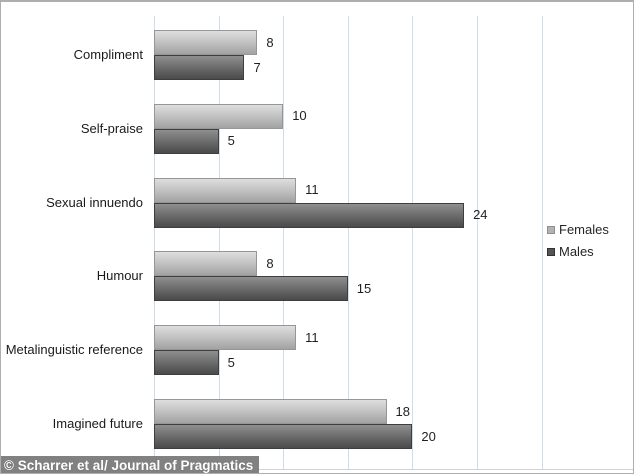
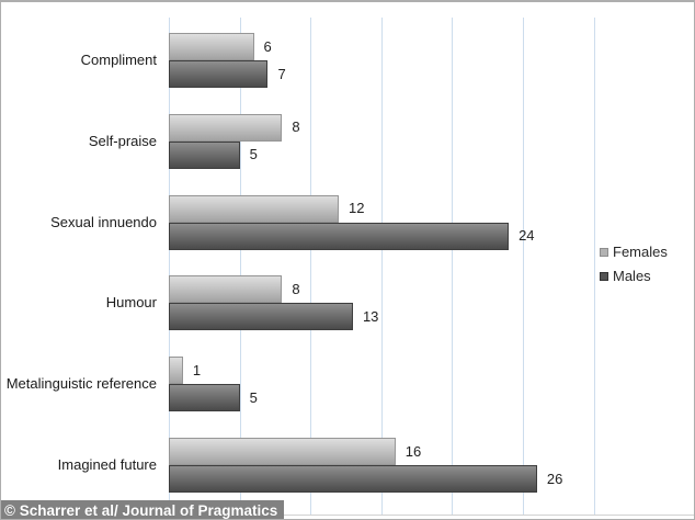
Females/Compliment: 8 -> 6
Females/Self-praise: 10 -> 8
Females/Sexual innuendo: 11 -> 12
Males/Humour: 15 -> 13
Females/Metalinguistic reference: 11 -> 1
Females/Imagined future: 18 -> 16
Males/Imagined future: 20 -> 26
